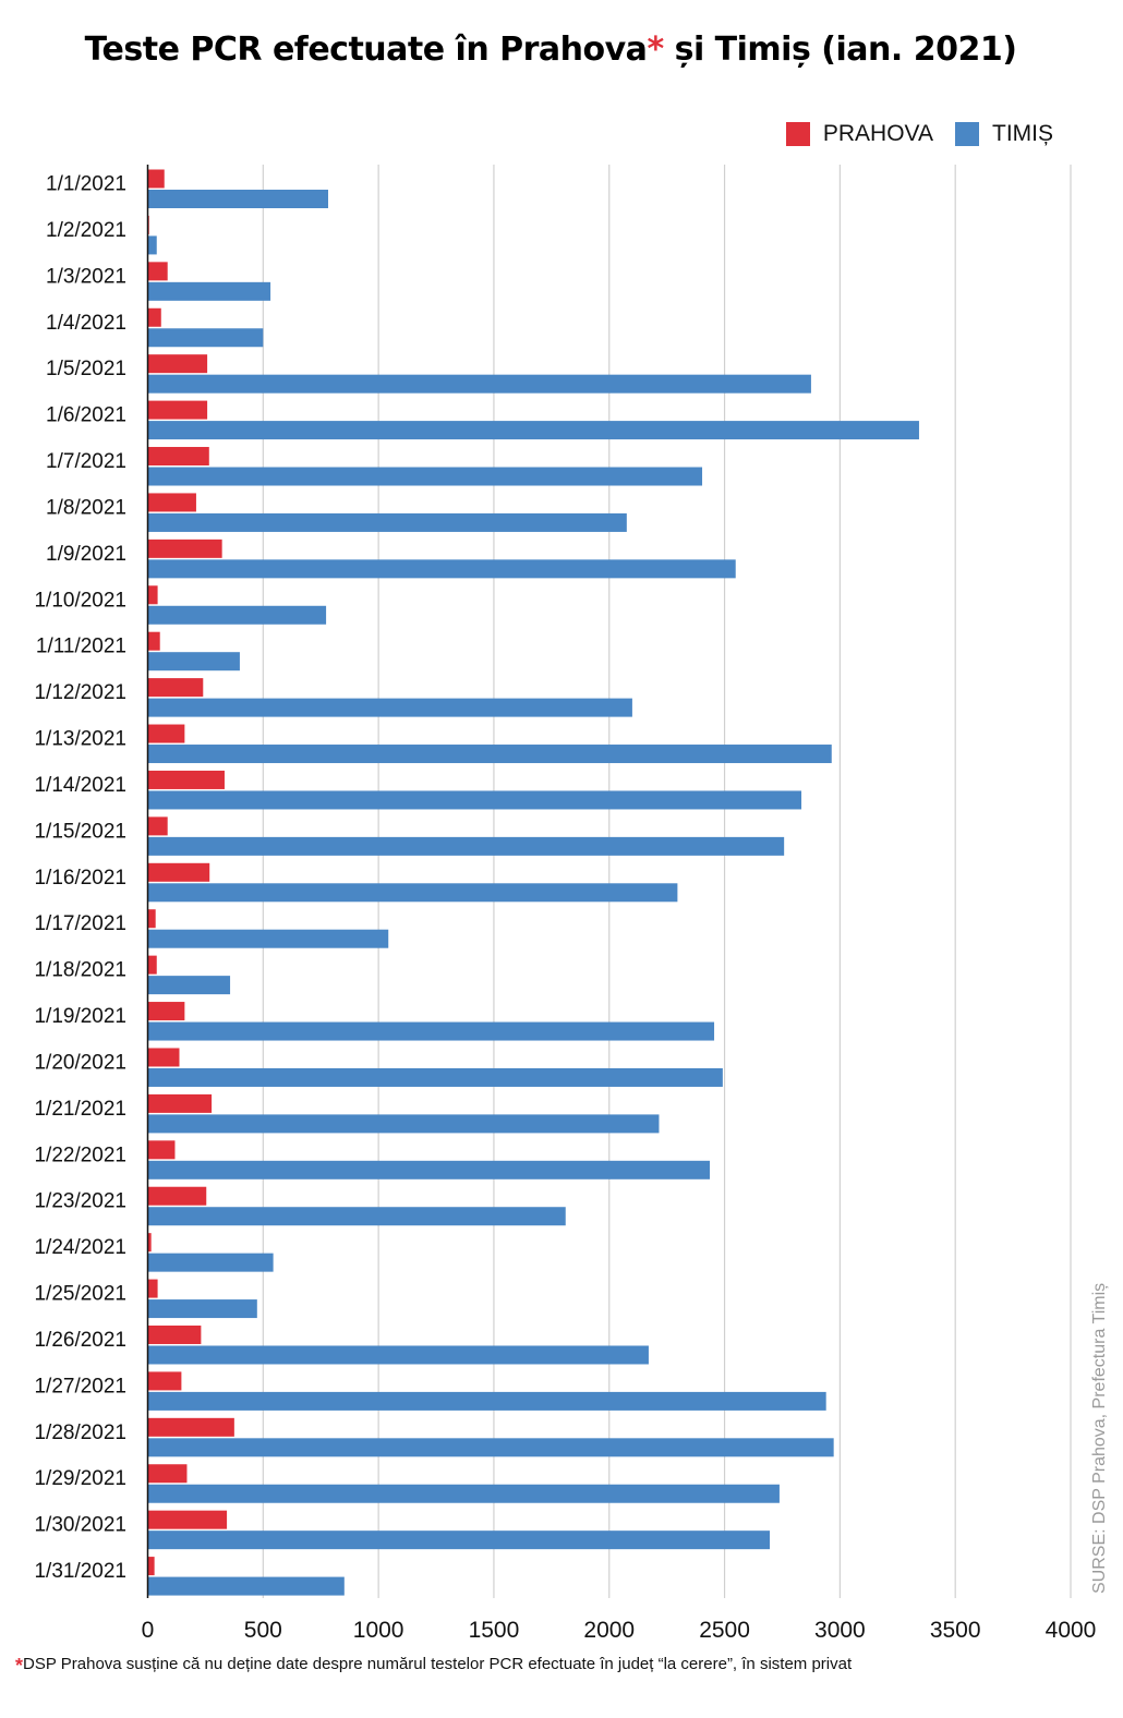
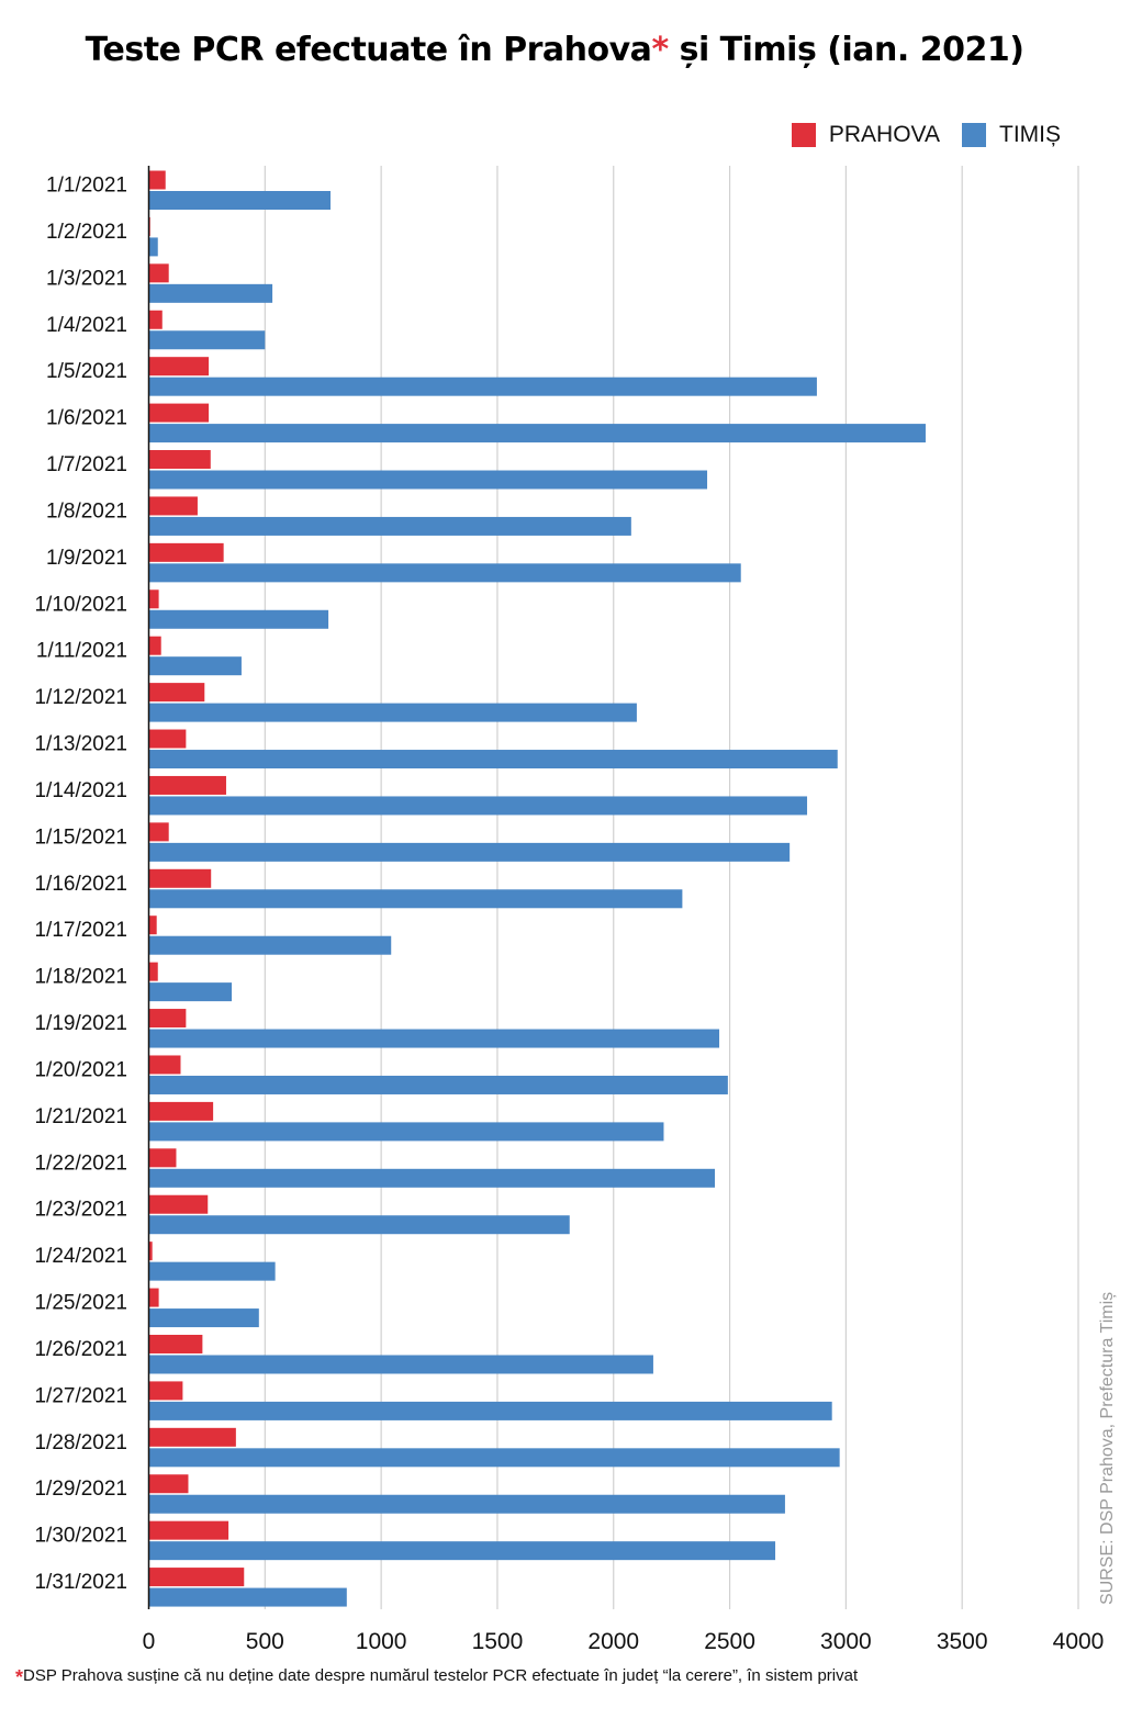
PRAHOVA/1/31/2021: 30 -> 410
